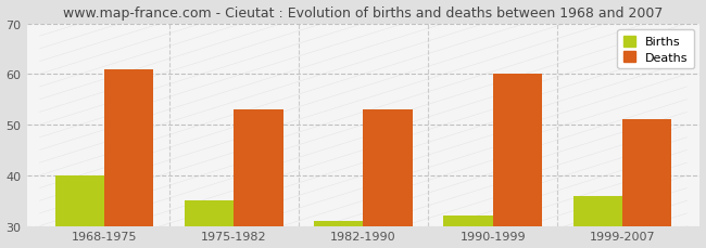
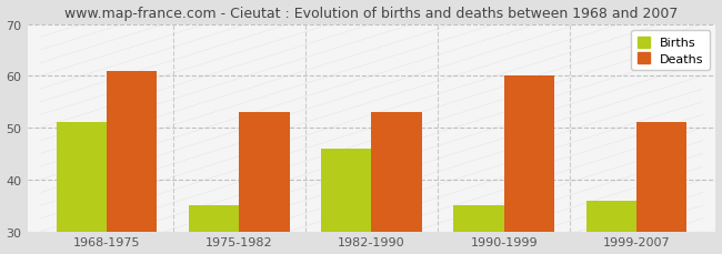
Births/1968-1975: 40 -> 51
Births/1982-1990: 31 -> 46
Births/1990-1999: 32 -> 35
